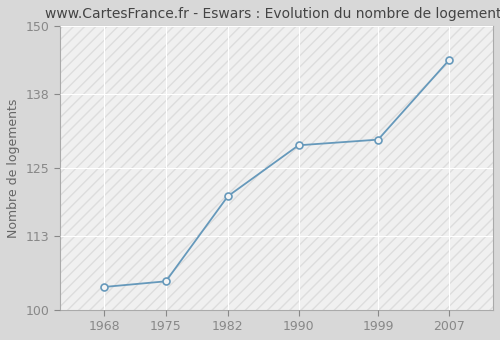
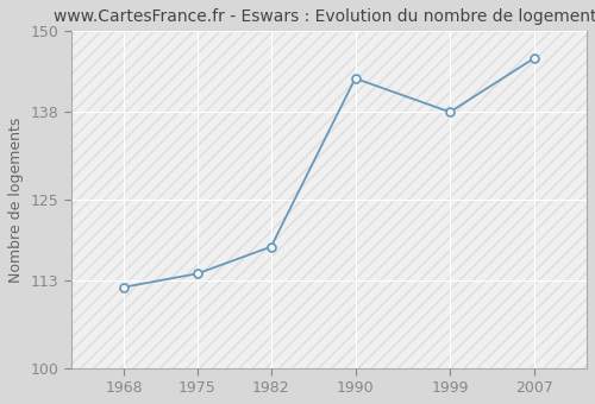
1968: 104 -> 112
1975: 105 -> 114
1982: 120 -> 118
1990: 129 -> 143
1999: 130 -> 138
2007: 144 -> 146
